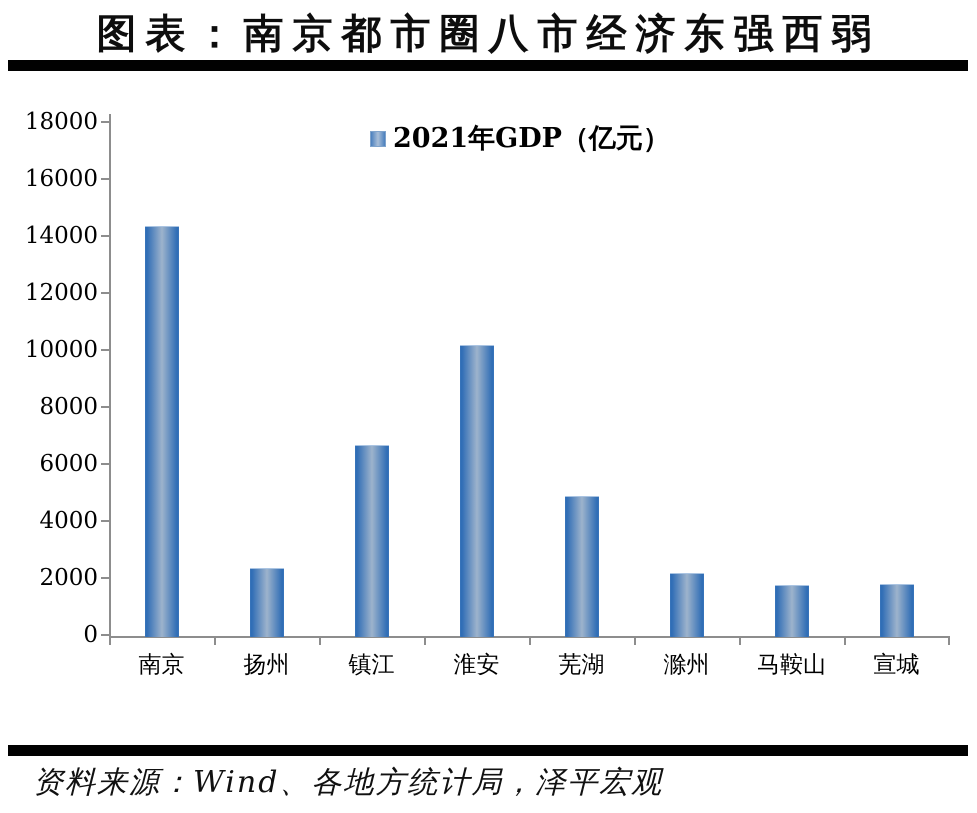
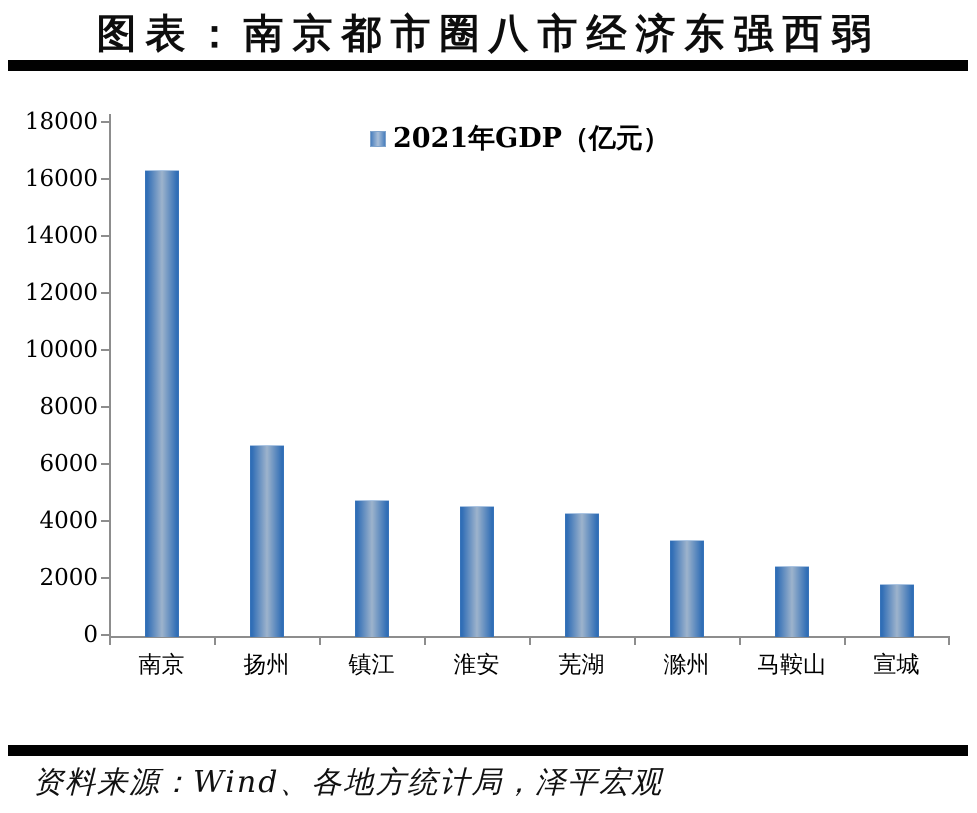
南京: 14400 -> 16400
扬州: 2400 -> 6700
镇江: 6700 -> 4800
淮安: 10200 -> 4600
芜湖: 4900 -> 4300
滁州: 2200 -> 3400
马鞍山: 1800 -> 2400
